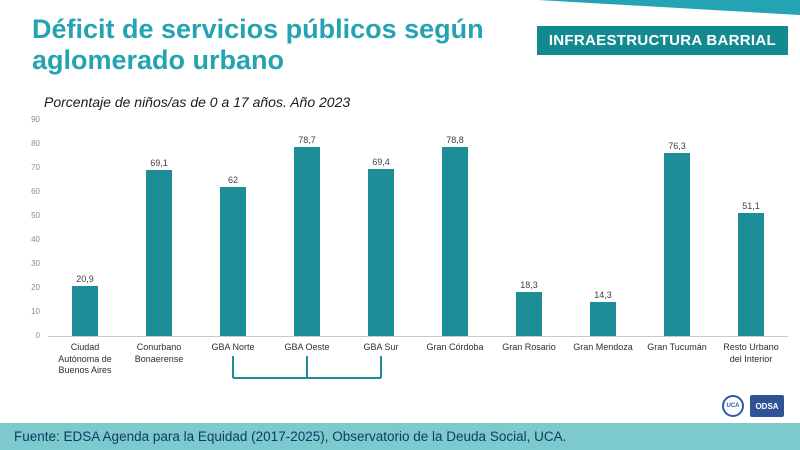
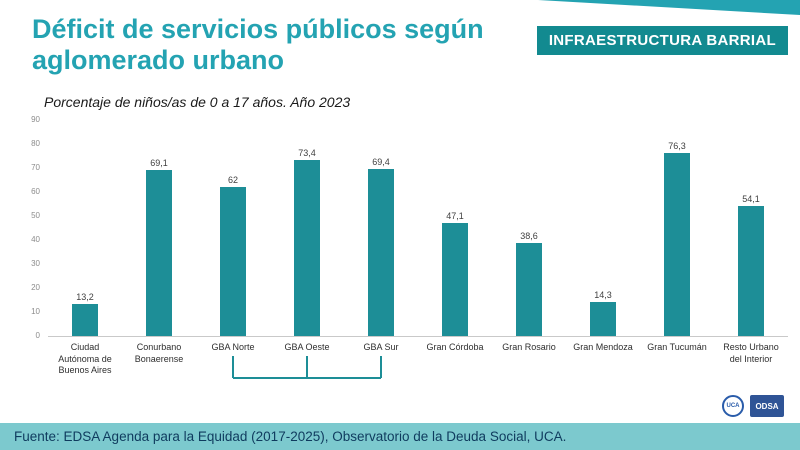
Ciudad Autónoma de Buenos Aires: 20,9 -> 13,2
GBA Oeste: 78,7 -> 73,4
Gran Córdoba: 78,8 -> 47,1
Gran Rosario: 18,3 -> 38,6
Resto Urbano del Interior: 51,1 -> 54,1
